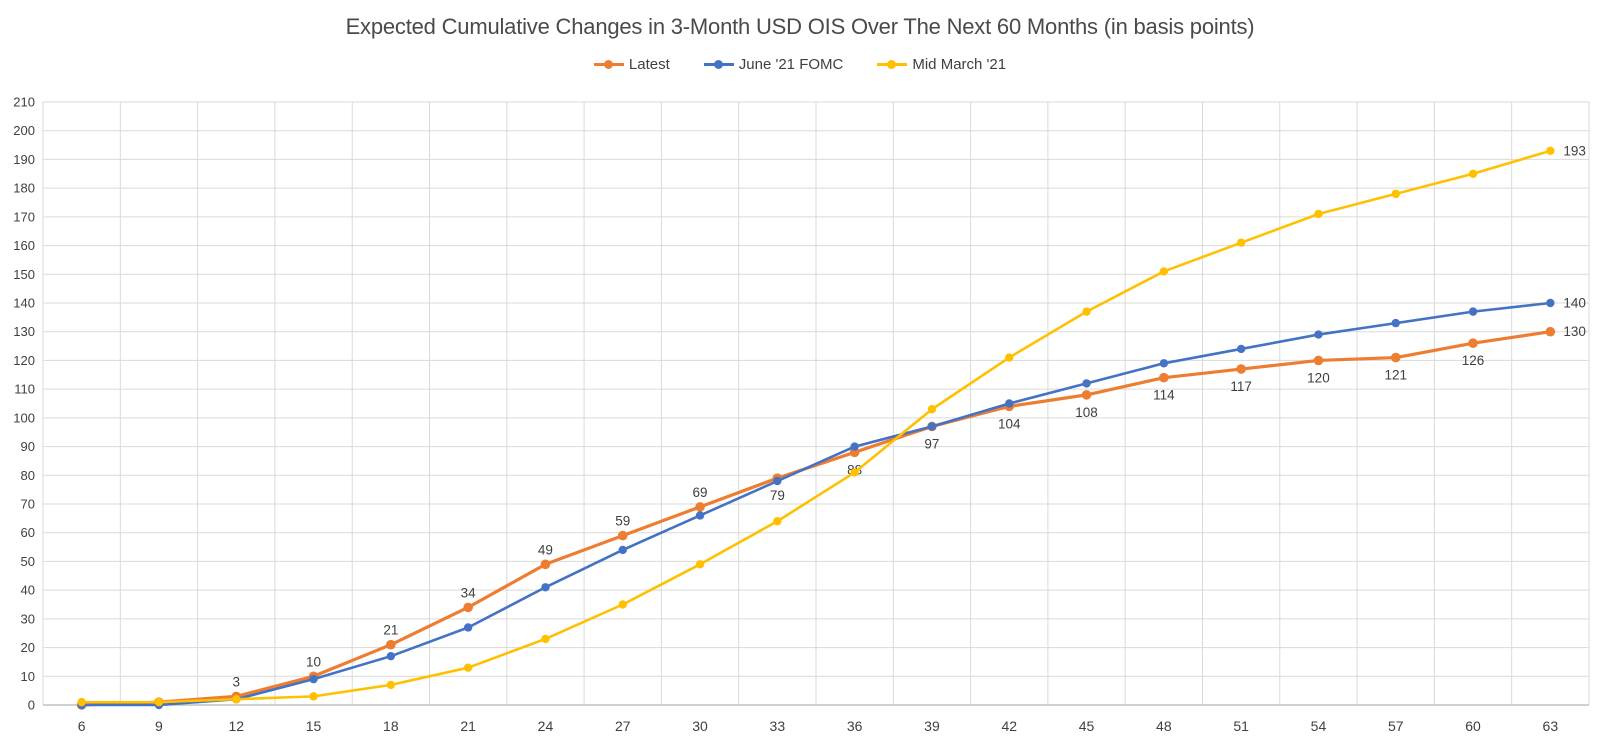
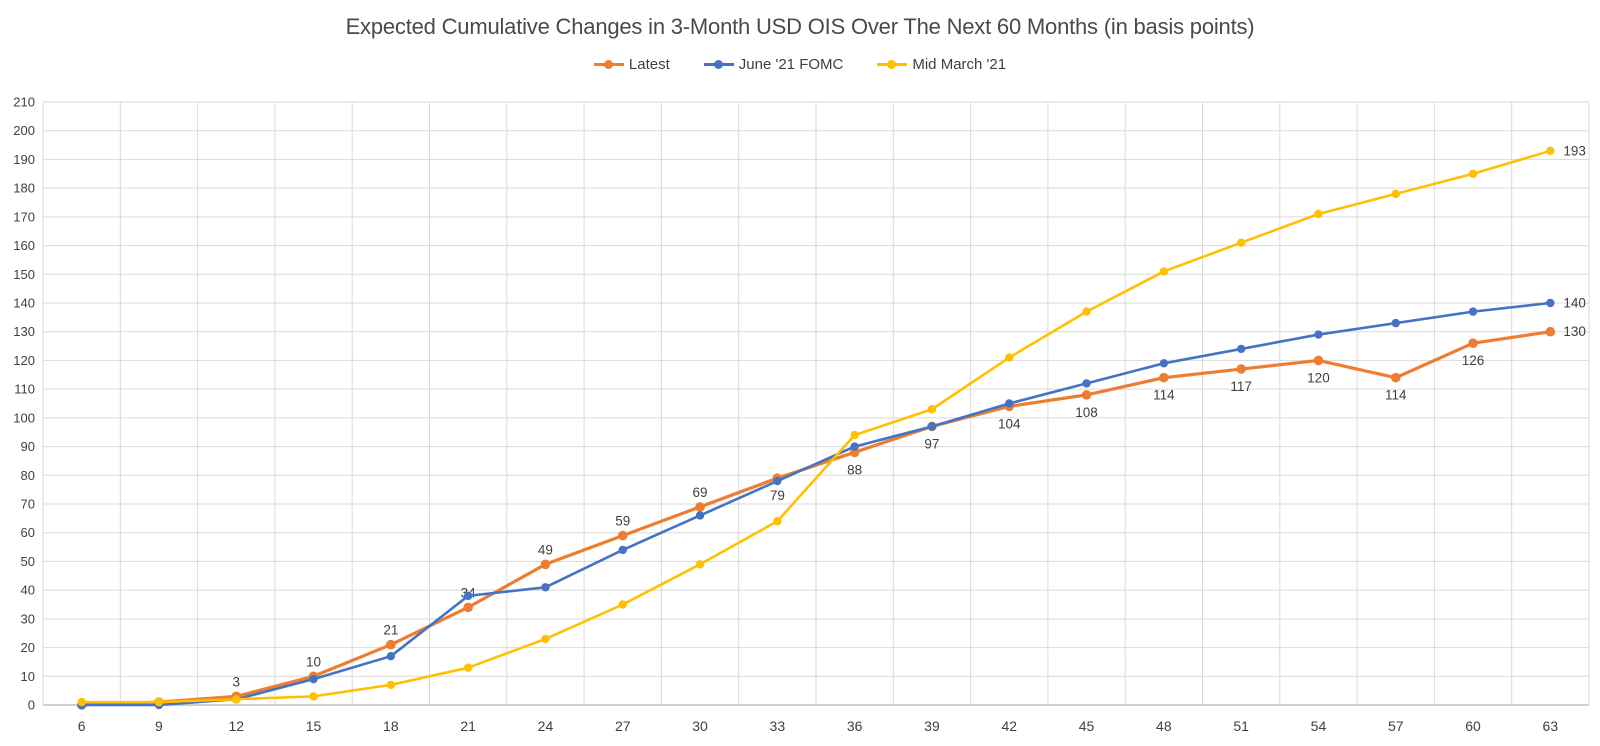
June '21 FOMC/21: 27 -> 38
Mid March '21/36: 81 -> 94
Latest/57: 121 -> 114
